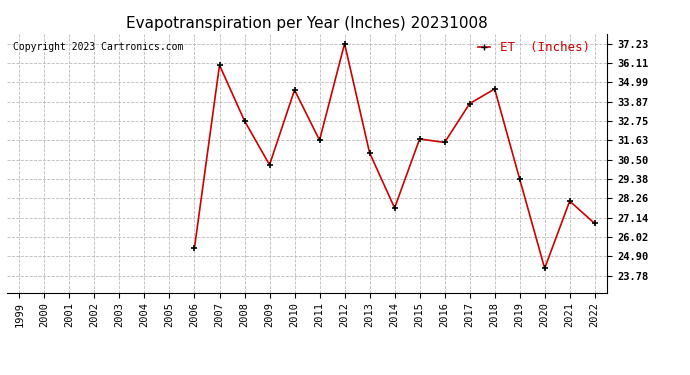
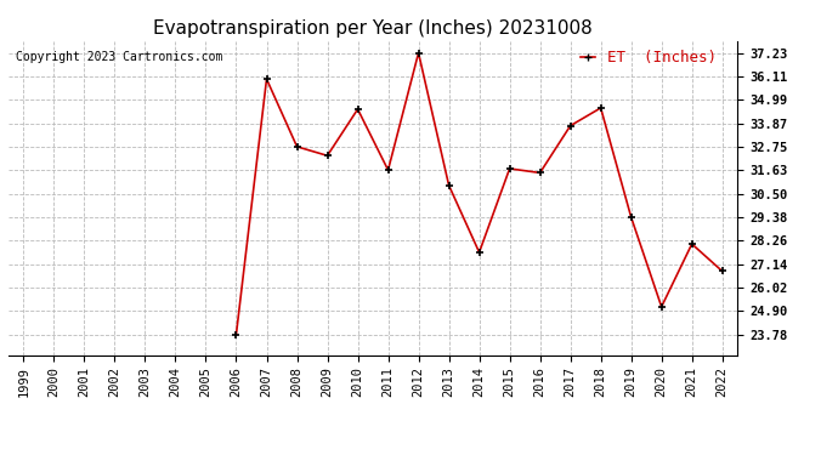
2006: 25.4 -> 23.8
2009: 30.2 -> 32.3
2020: 24.2 -> 25.1
